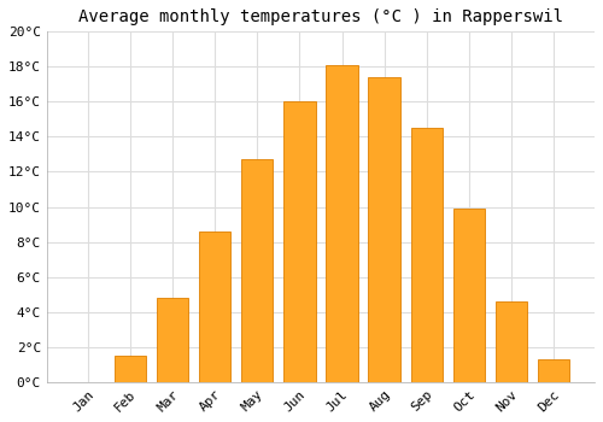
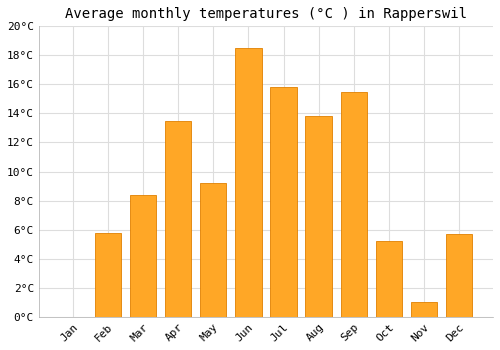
Feb: 1.5°C -> 5.8°C
Mar: 4.8°C -> 8.4°C
Apr: 8.6°C -> 13.5°C
May: 12.7°C -> 9.2°C
Jun: 16.0°C -> 18.5°C
Jul: 18.1°C -> 15.8°C
Aug: 17.4°C -> 13.8°C
Sep: 14.5°C -> 15.5°C
Oct: 9.9°C -> 5.2°C
Nov: 4.6°C -> 1.0°C
Dec: 1.3°C -> 5.7°C
